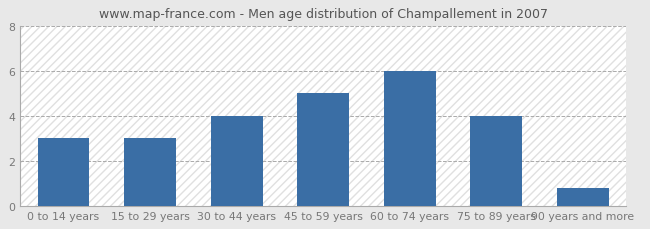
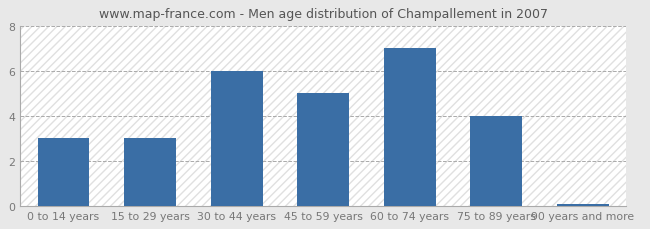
30 to 44 years: 4.0 -> 6.0
60 to 74 years: 6.0 -> 7.0
90 years and more: 0.8 -> 0.1
